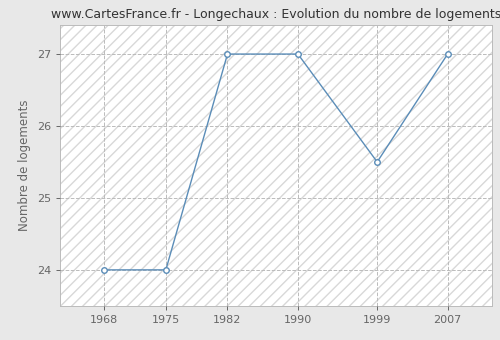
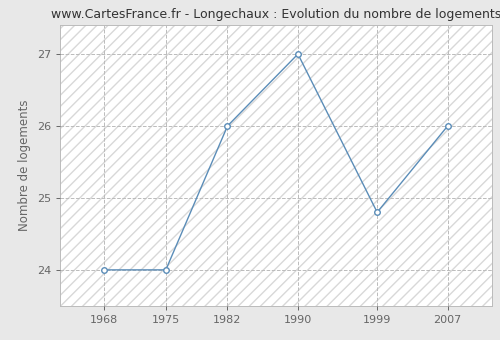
1982: 27.0 -> 26.0
1999: 25.5 -> 24.8
2007: 27.0 -> 26.0
